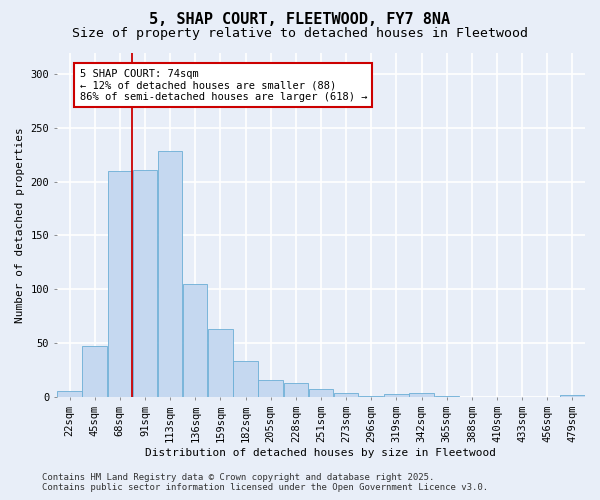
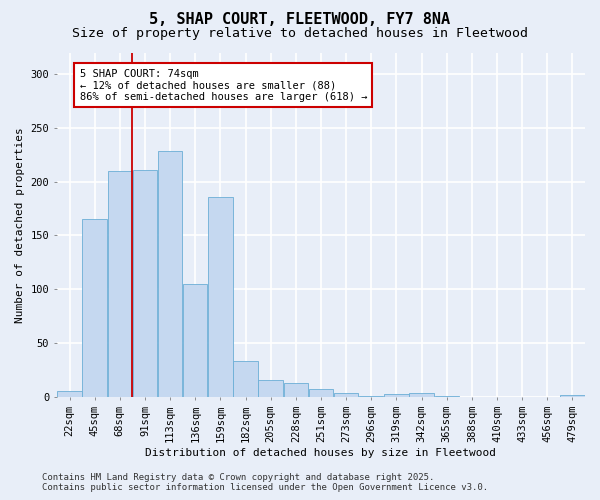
45sqm: 47 -> 165
159sqm: 63 -> 186
